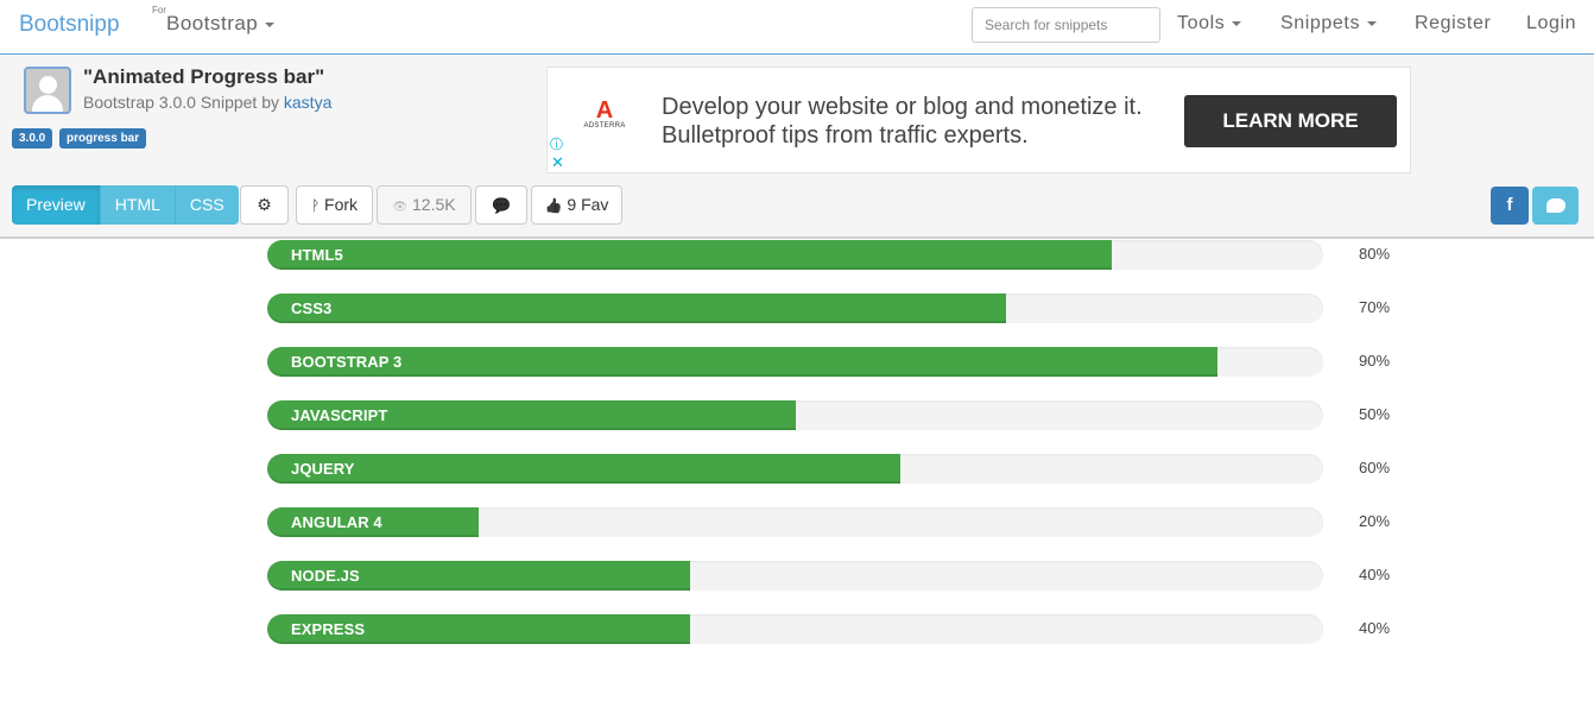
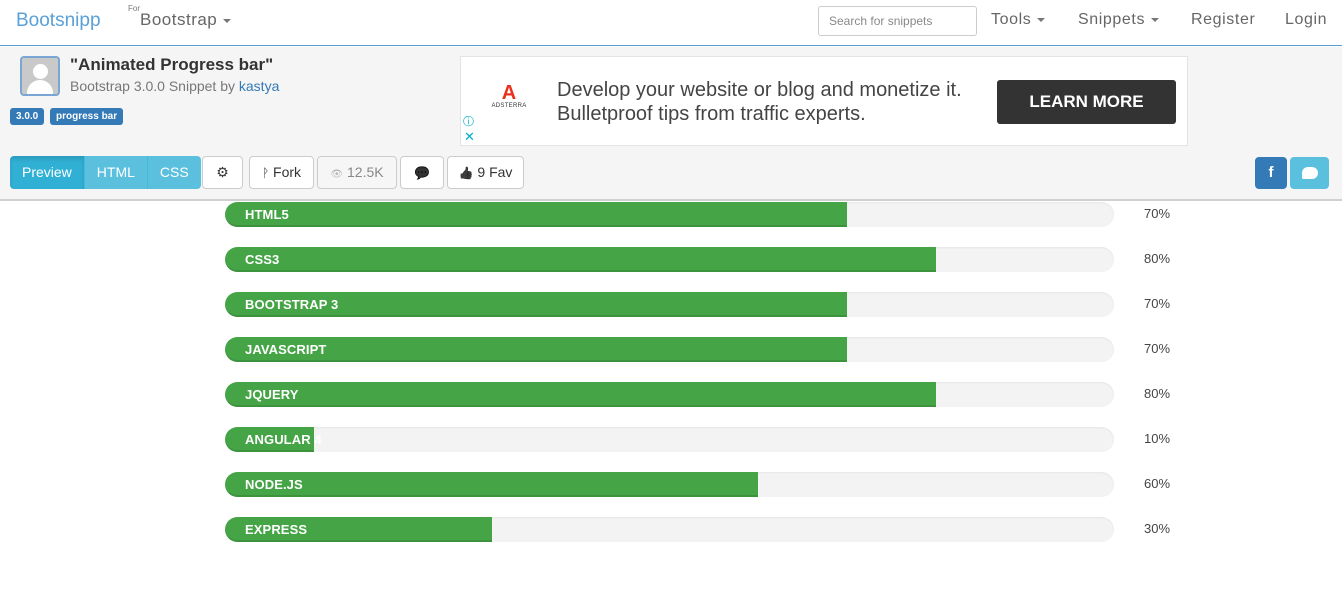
HTML5: 80% -> 70%
CSS3: 70% -> 80%
BOOTSTRAP 3: 90% -> 70%
JAVASCRIPT: 50% -> 70%
JQUERY: 60% -> 80%
ANGULAR 4: 20% -> 10%
NODE.JS: 40% -> 60%
EXPRESS: 40% -> 30%
